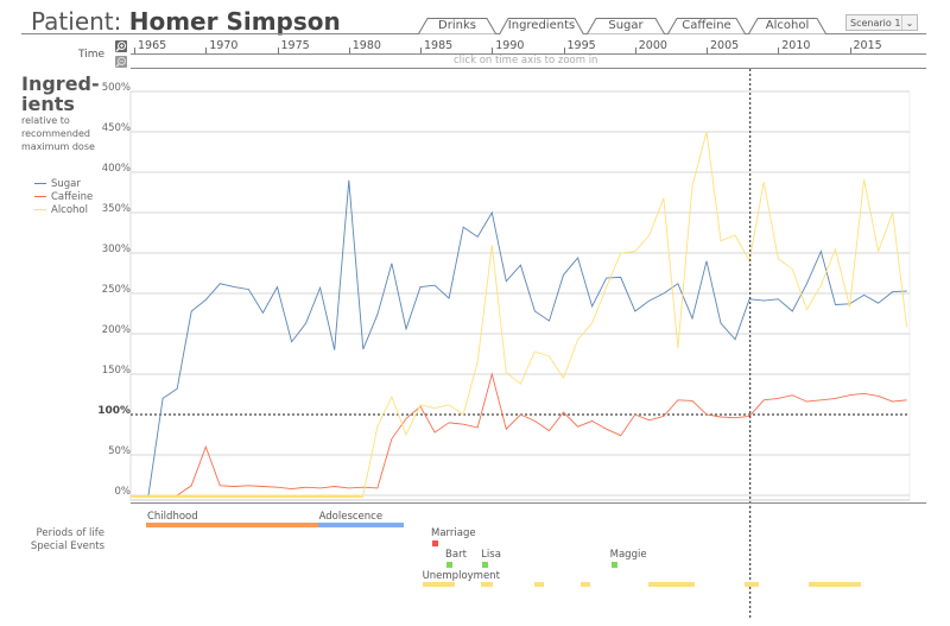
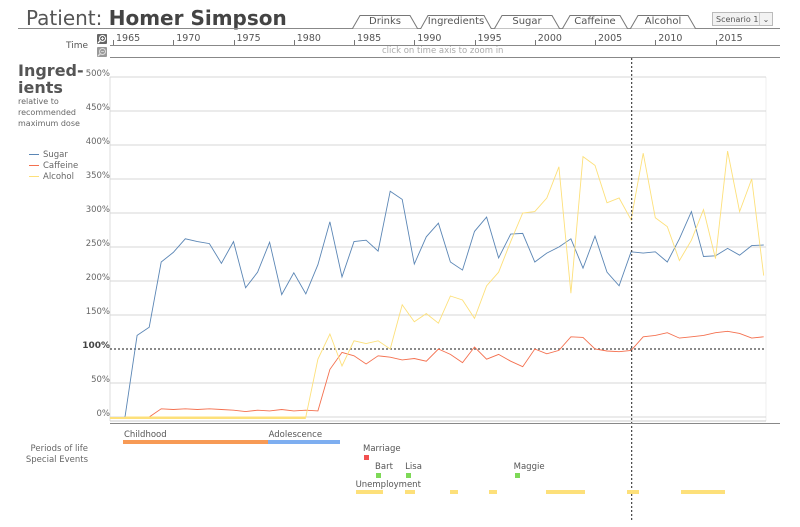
Caffeine/1970: 60% -> 10%
Sugar/1980: 390% -> 210%
Caffeine/1985: 110% -> 90%
Sugar/1990: 350% -> 220%
Caffeine/1990: 150% -> 90%
Alcohol/1990: 310% -> 140%
Sugar/2005: 290% -> 270%
Alcohol/2005: 450% -> 370%
